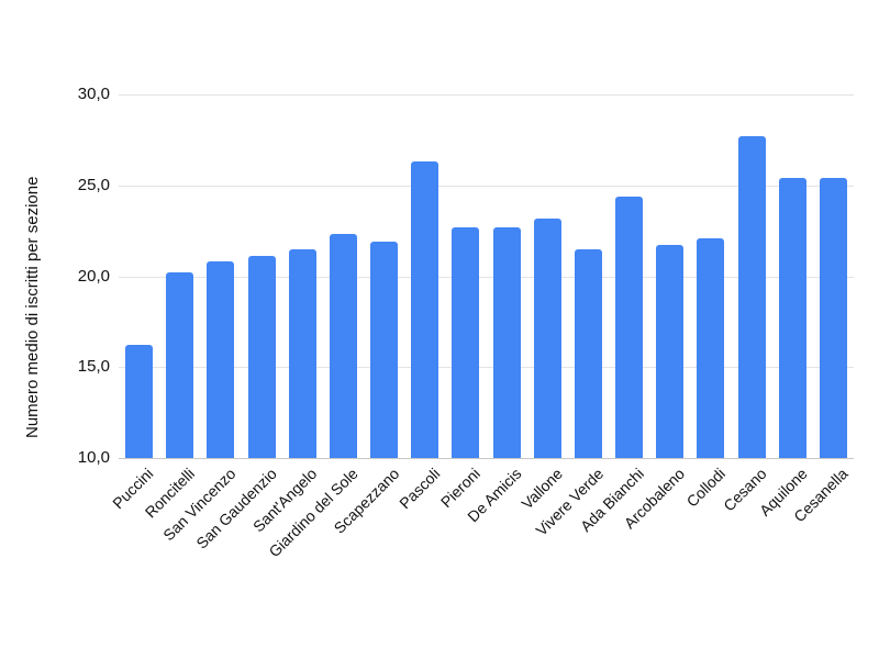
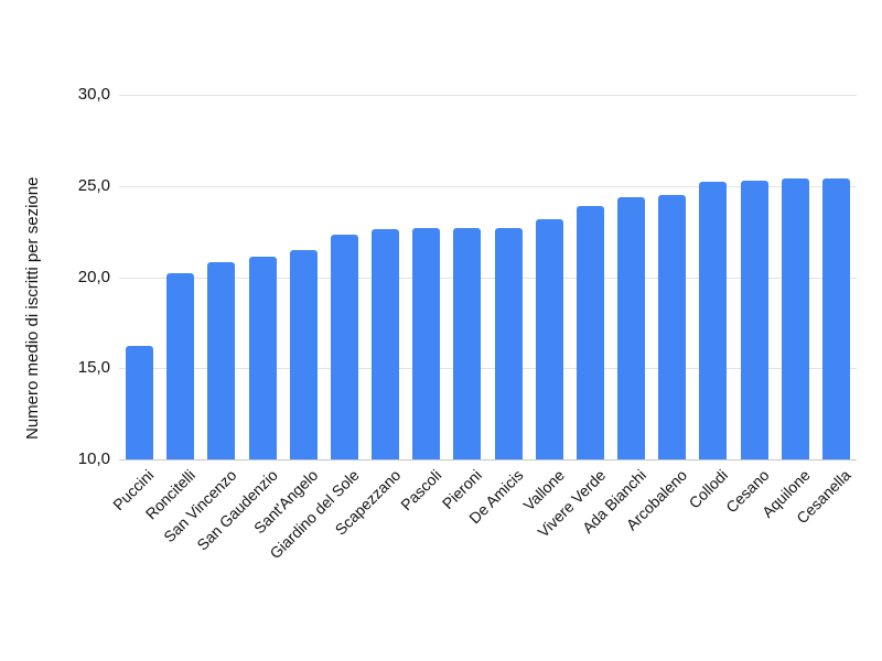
Scapezzano: 21,9 -> 22,6
Pascoli: 26,3 -> 22,7
Vivere Verde: 21,5 -> 23,9
Arcobaleno: 21,7 -> 24,5
Collodi: 22,1 -> 25,2
Cesano: 27,7 -> 25,3
